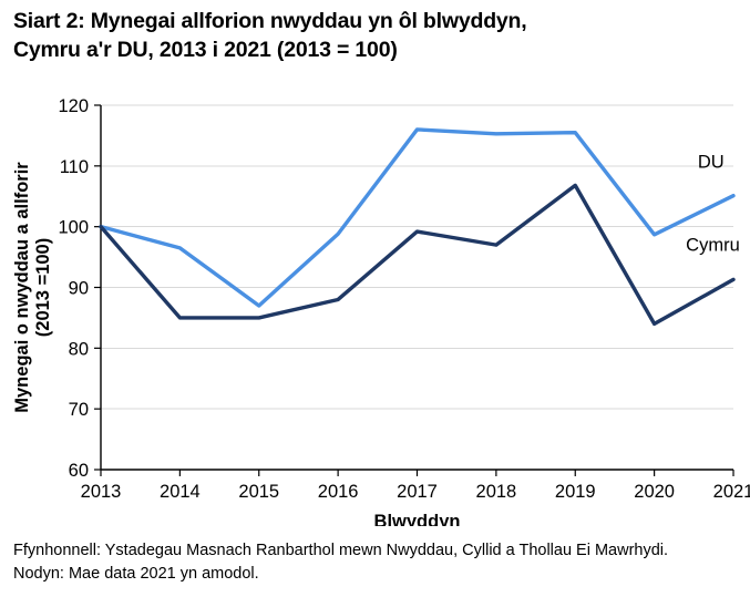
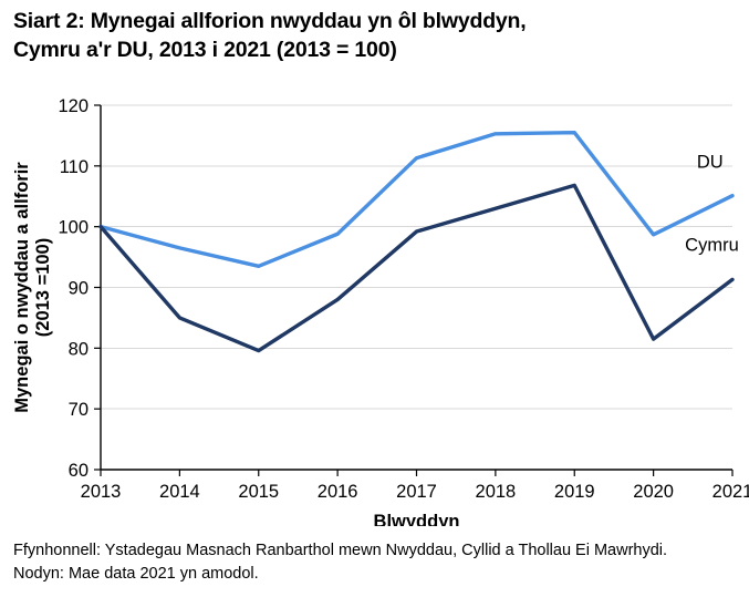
DU/2015: 87 -> 94
Cymru/2015: 85 -> 80
DU/2017: 116 -> 111
Cymru/2018: 97 -> 103
Cymru/2020: 84 -> 82
